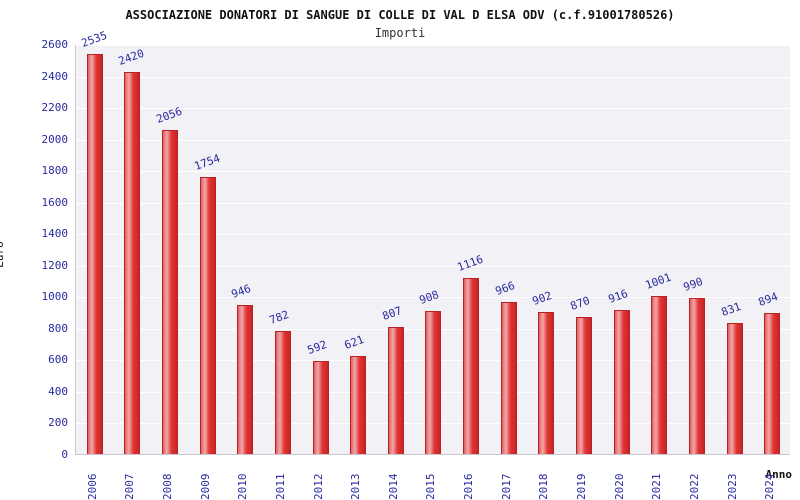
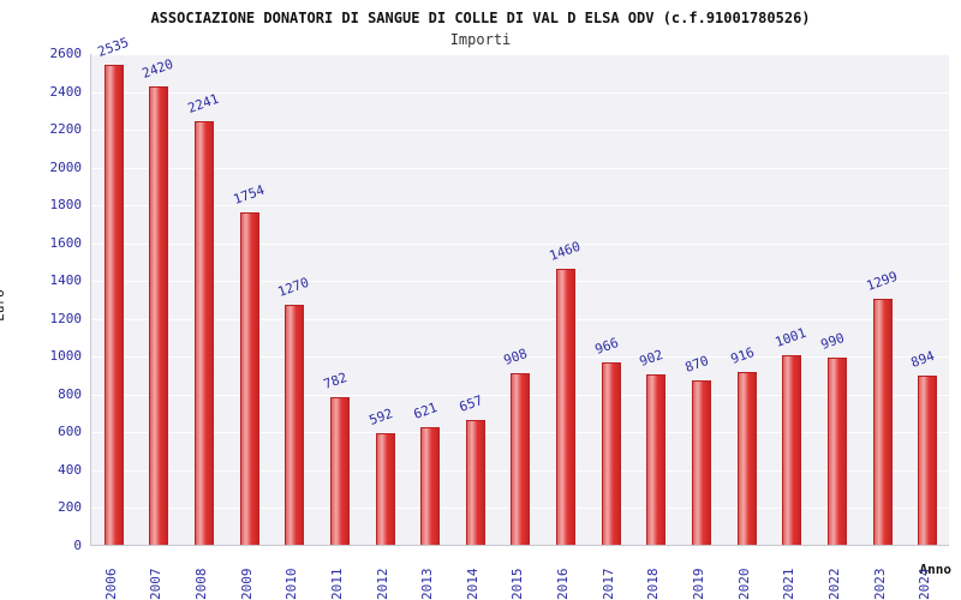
2008: 2056 -> 2241
2010: 946 -> 1270
2014: 807 -> 657
2016: 1116 -> 1460
2023: 831 -> 1299
